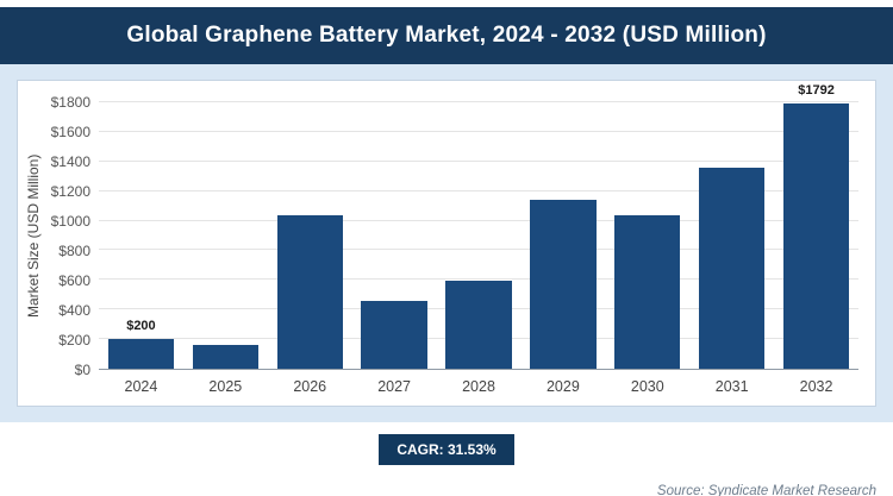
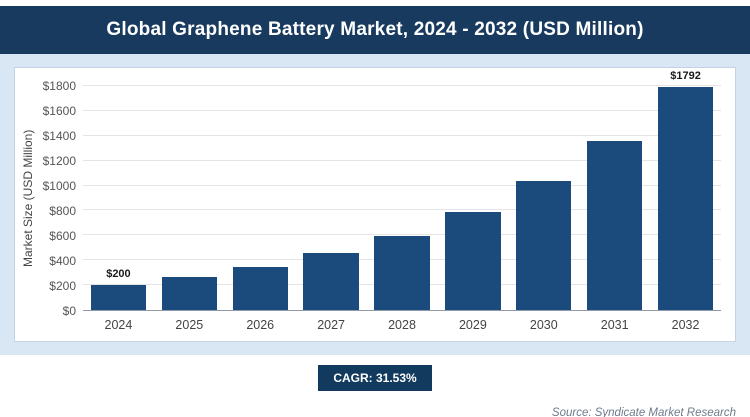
2025: $160 -> $260
2026: $1040 -> $350
2029: $1140 -> $790
